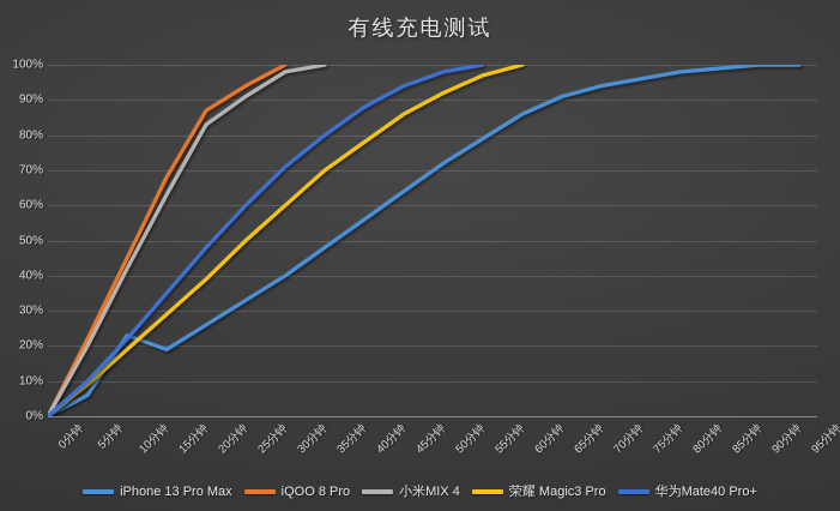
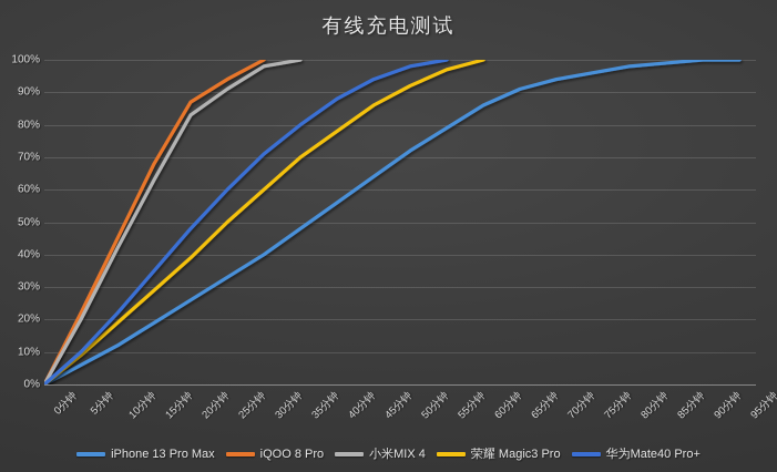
iPhone 13 Pro Max/10分钟: 23% -> 12%
